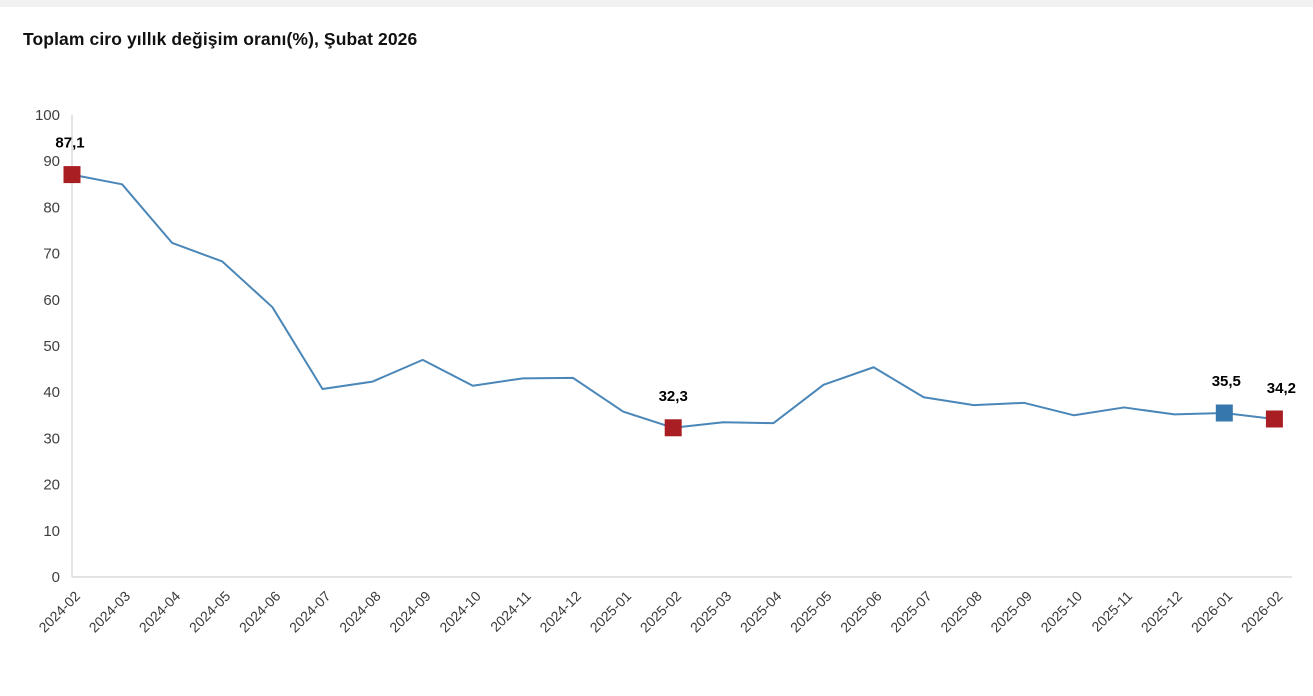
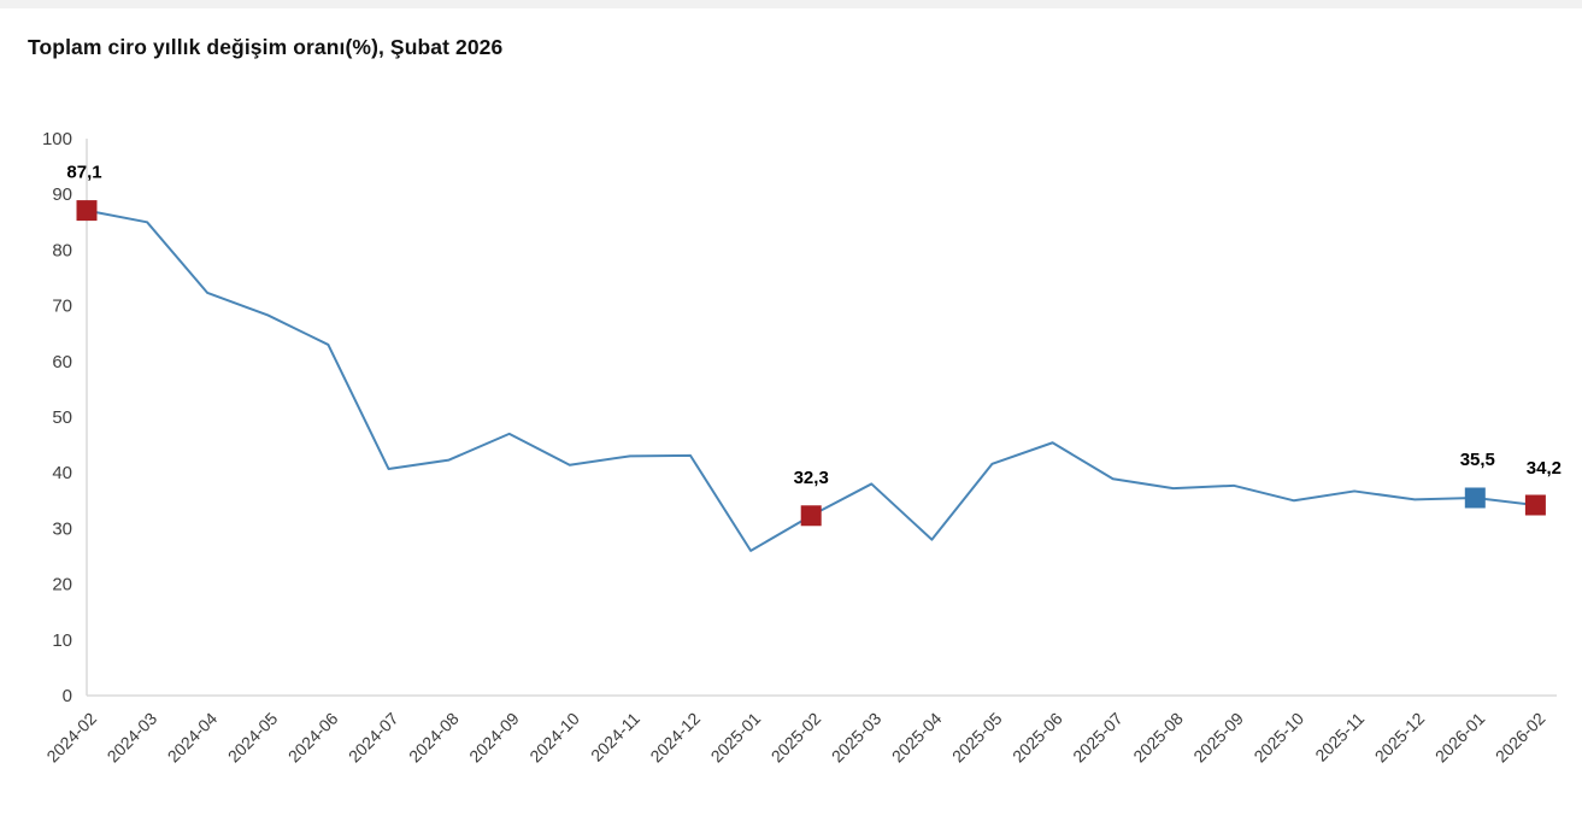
2024-06: 58 -> 63
2025-01: 36 -> 26
2025-03: 34 -> 38
2025-04: 33 -> 28
